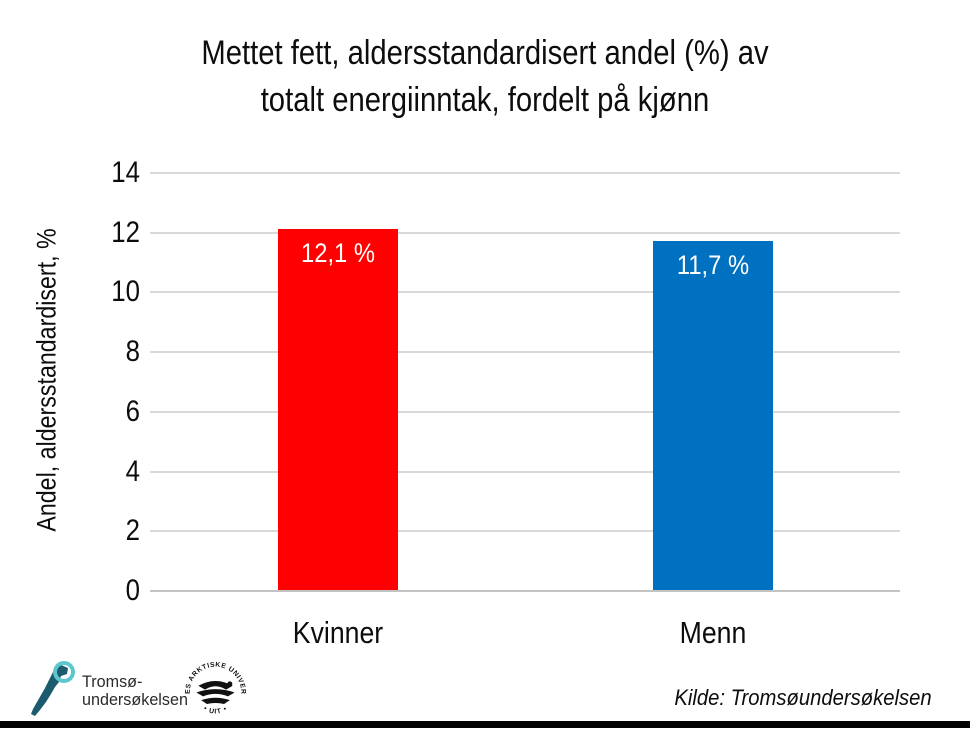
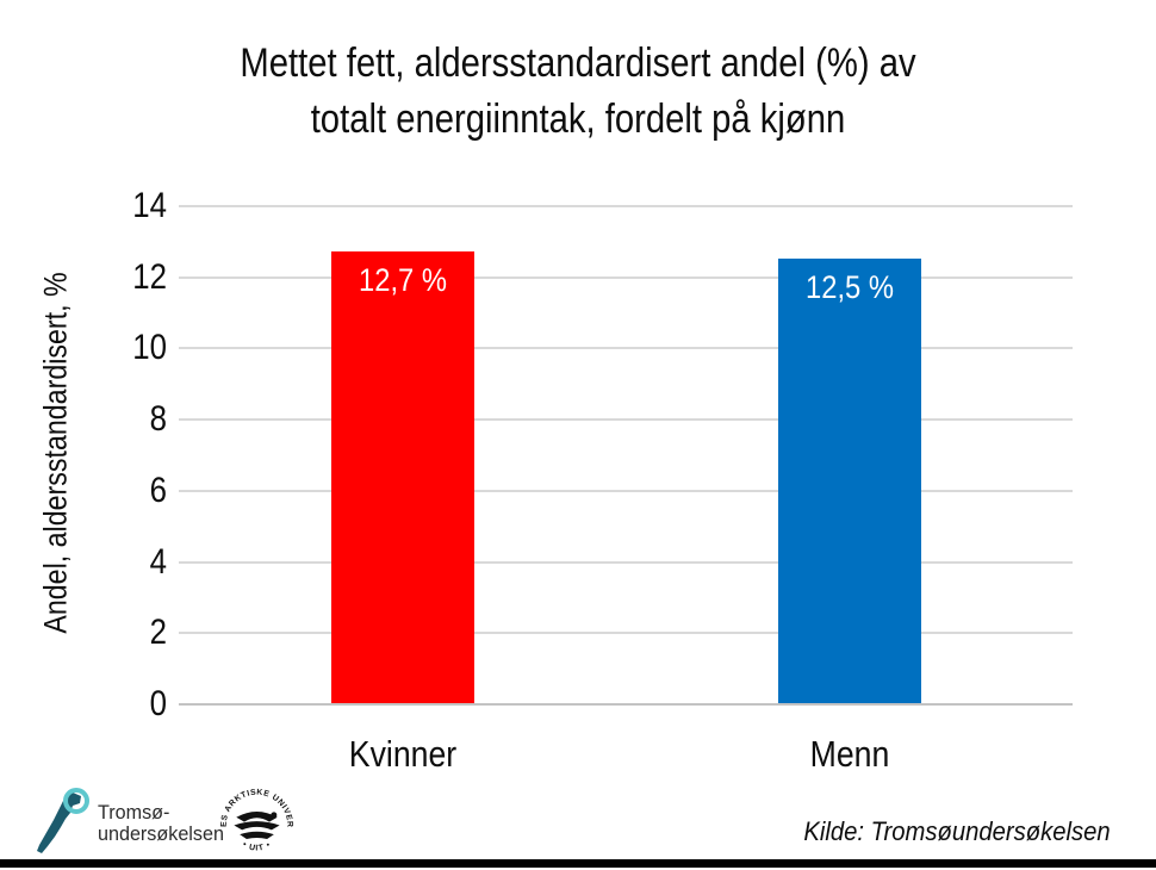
Kvinner: 12,1 -> 12,7
Menn: 11,7 -> 12,5
